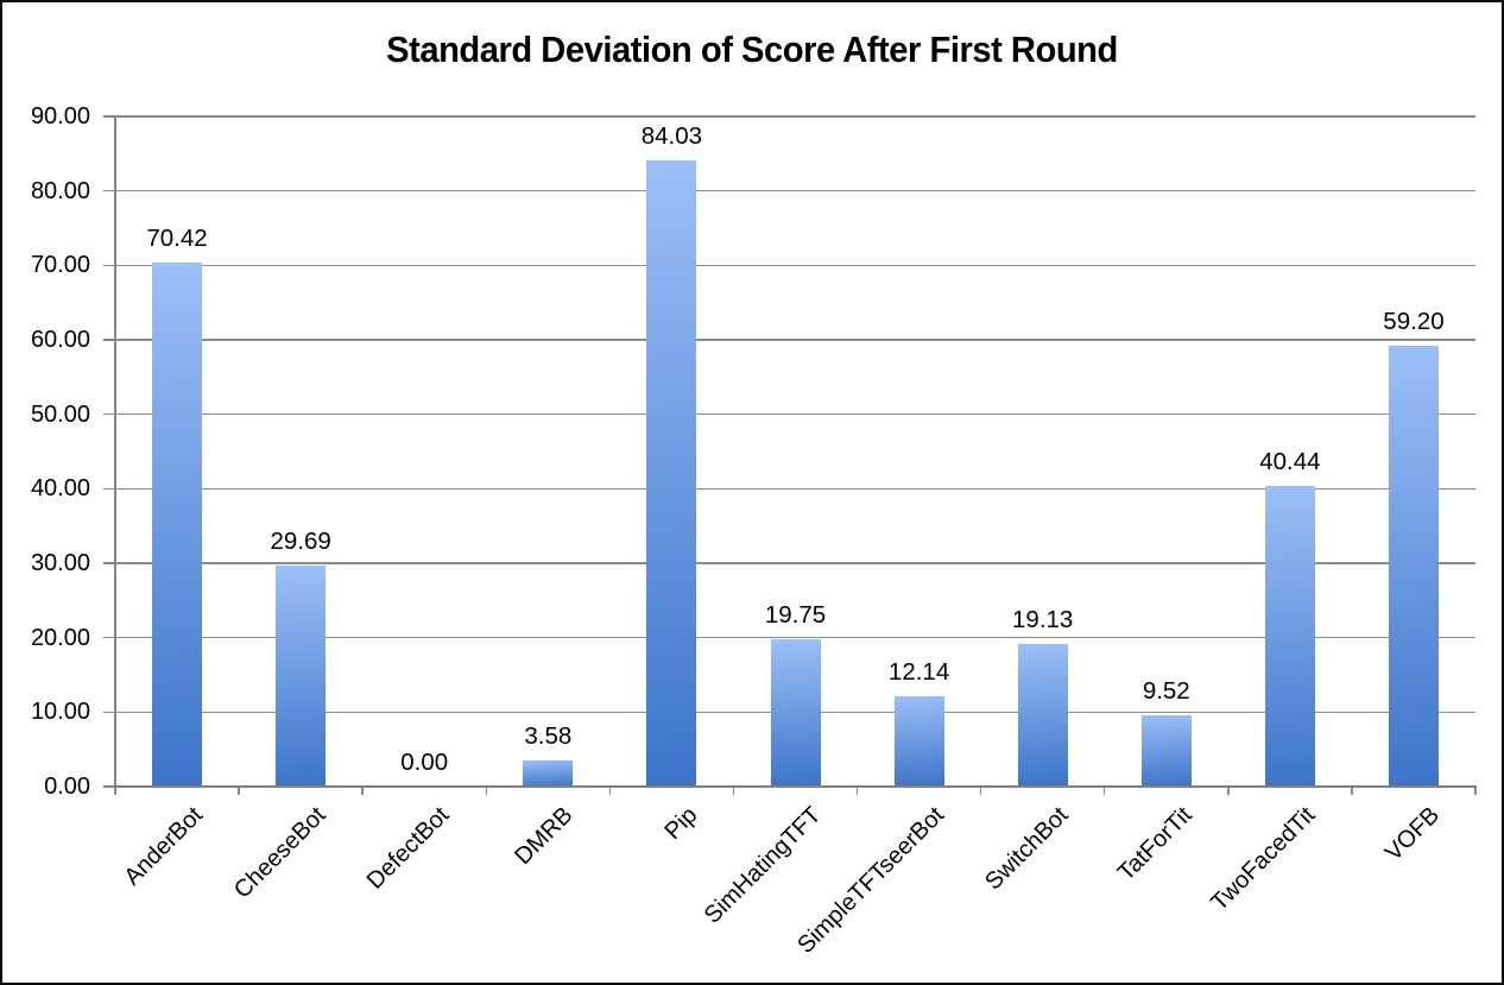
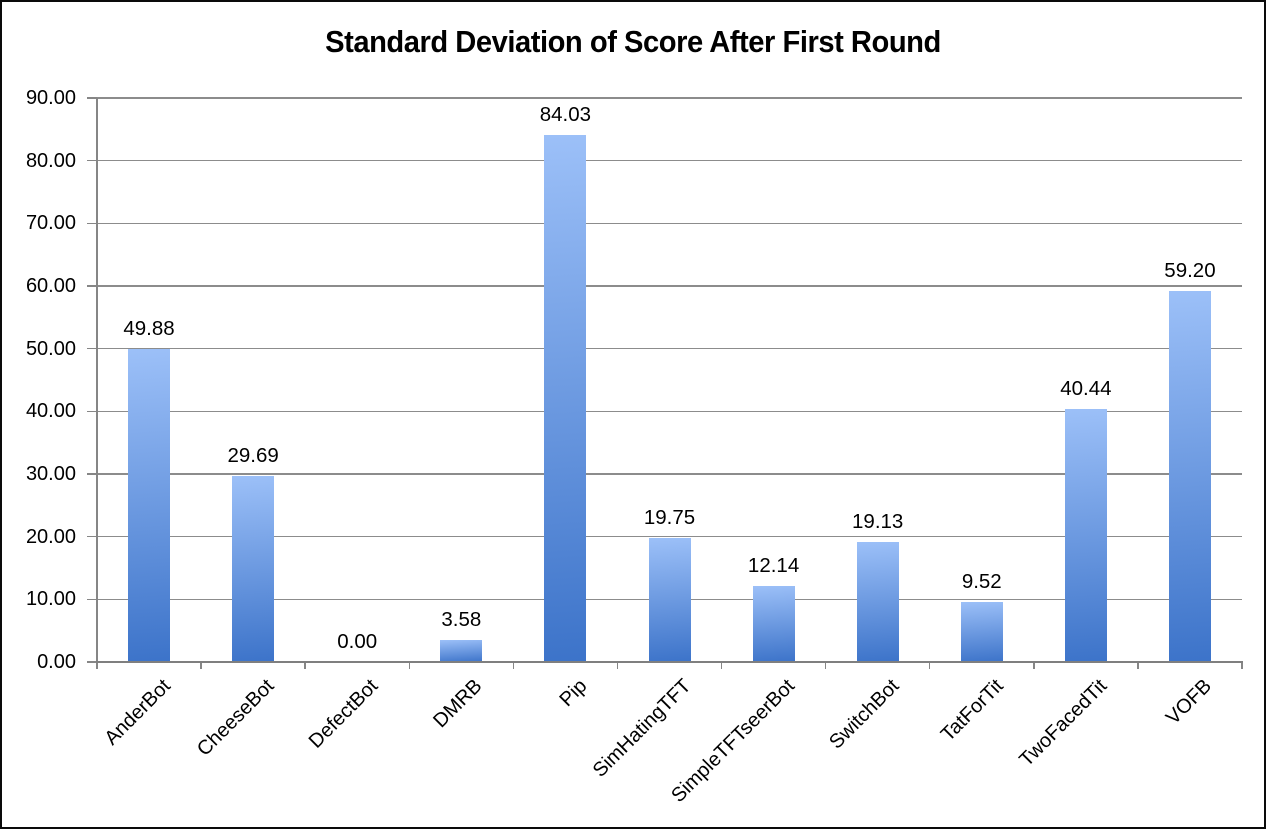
AnderBot: 70.42 -> 49.88
